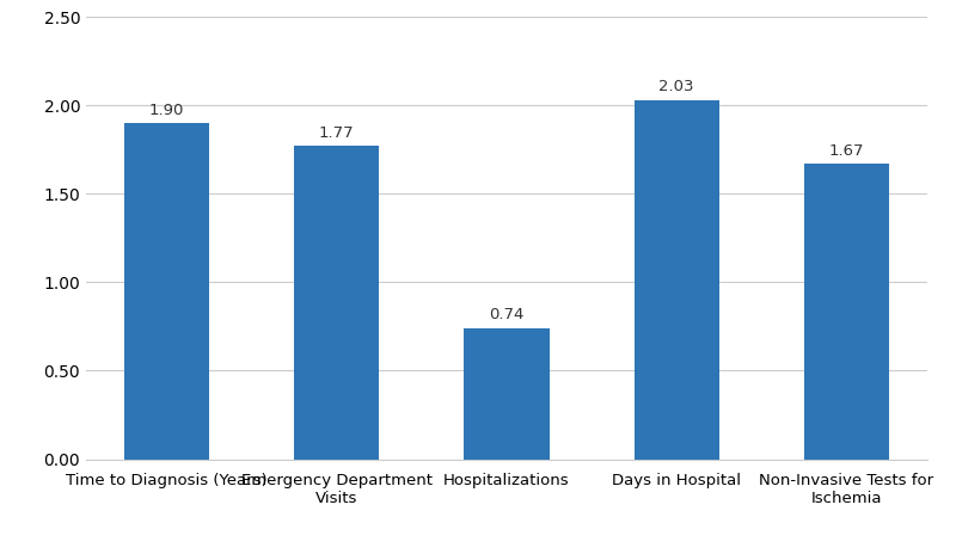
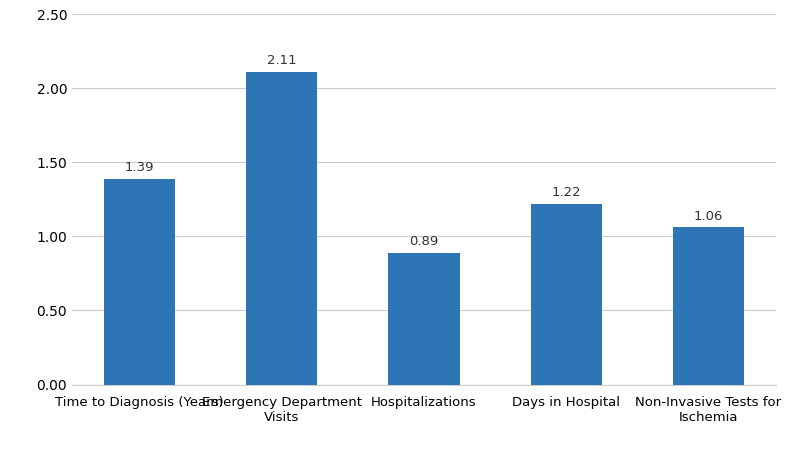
Time to Diagnosis (Years): 1.90 -> 1.39
Emergency Department Visits: 1.77 -> 2.11
Hospitalizations: 0.74 -> 0.89
Days in Hospital: 2.03 -> 1.22
Non-Invasive Tests for Ischemia: 1.67 -> 1.06
